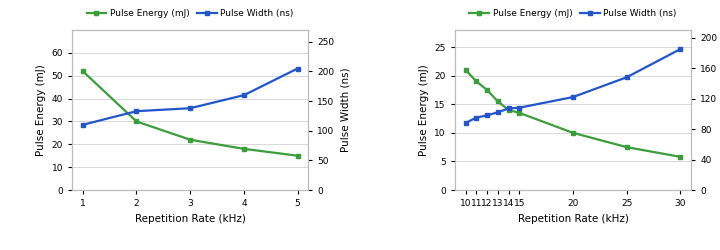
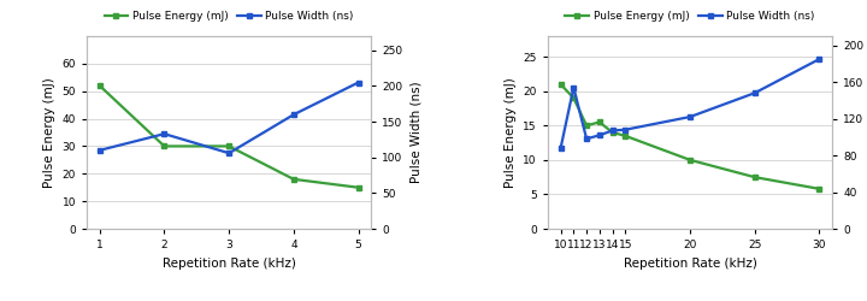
Pulse Energy (mJ)/3: 22 -> 30
Pulse Width (ns)/3: 138 -> 106
Pulse Width (ns)/11: 95 -> 154
Pulse Energy (mJ)/12: 17.5 -> 15.0
